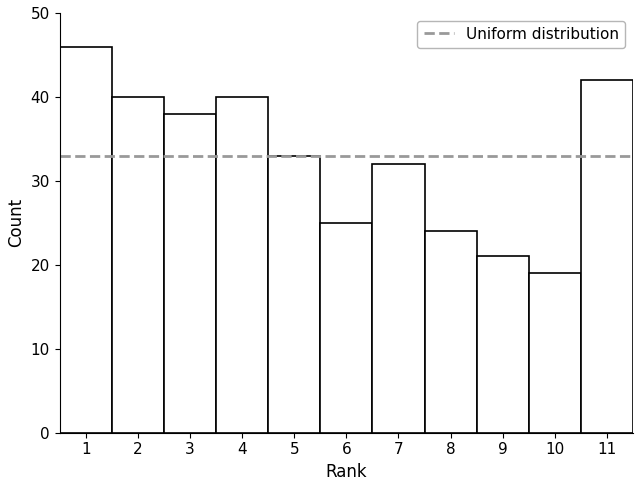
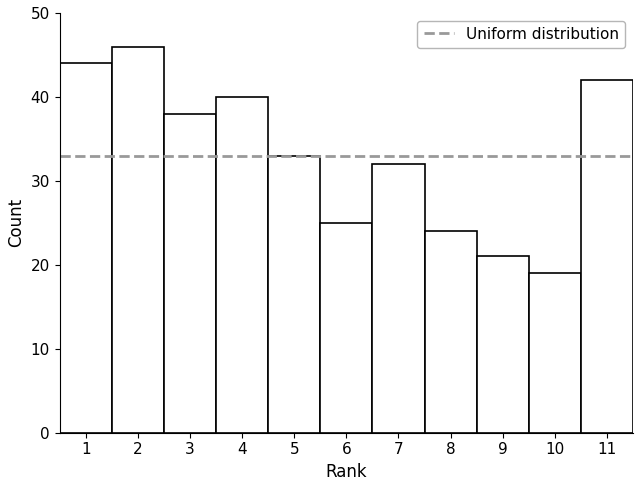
1: 46 -> 44
2: 40 -> 46
